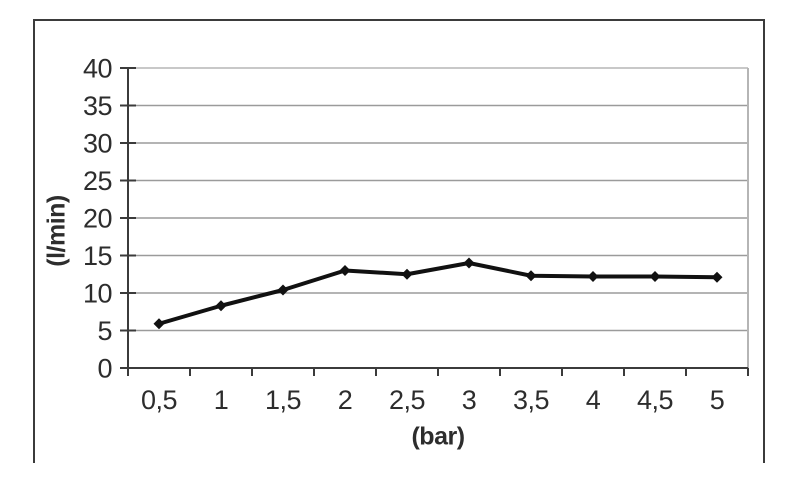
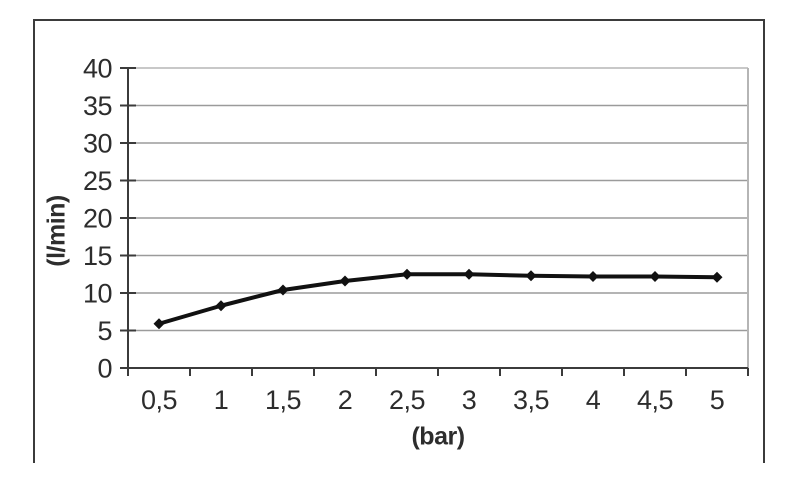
2: 13 -> 12
3: 14 -> 12
